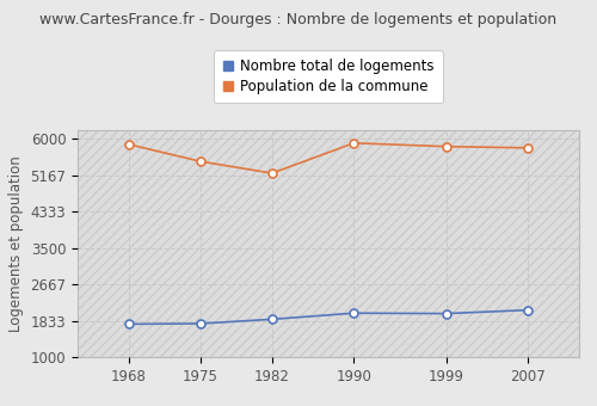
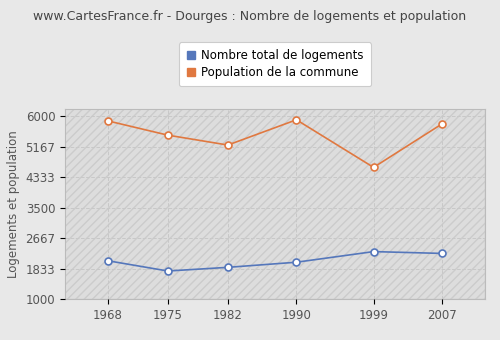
Nombre total de logements/1968: 1760 -> 2050
Nombre total de logements/1999: 2000 -> 2300
Population de la commune/1999: 5820 -> 4600
Nombre total de logements/2007: 2080 -> 2250
